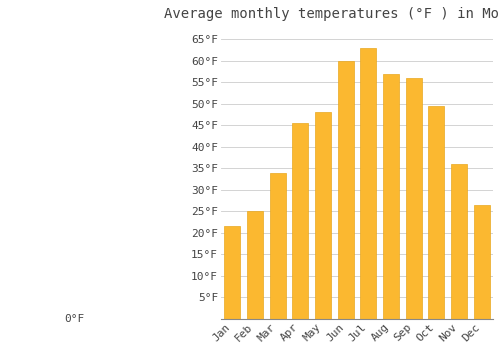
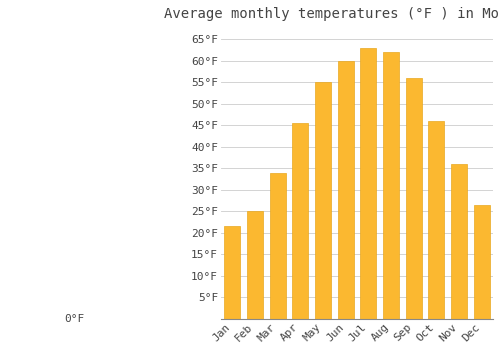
May: 48.0°F -> 55.0°F
Aug: 57.0°F -> 62.0°F
Oct: 49.5°F -> 46.0°F
